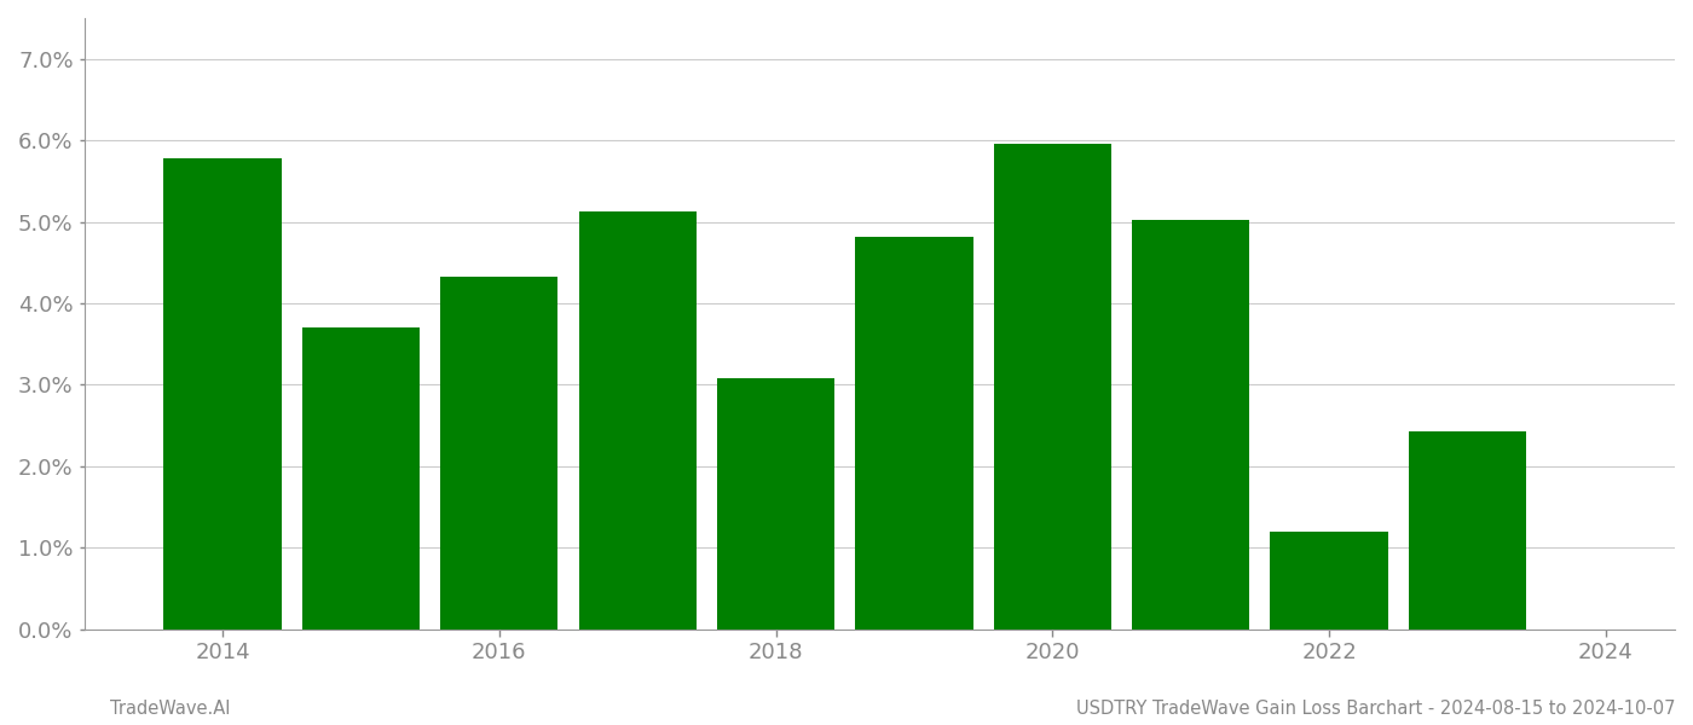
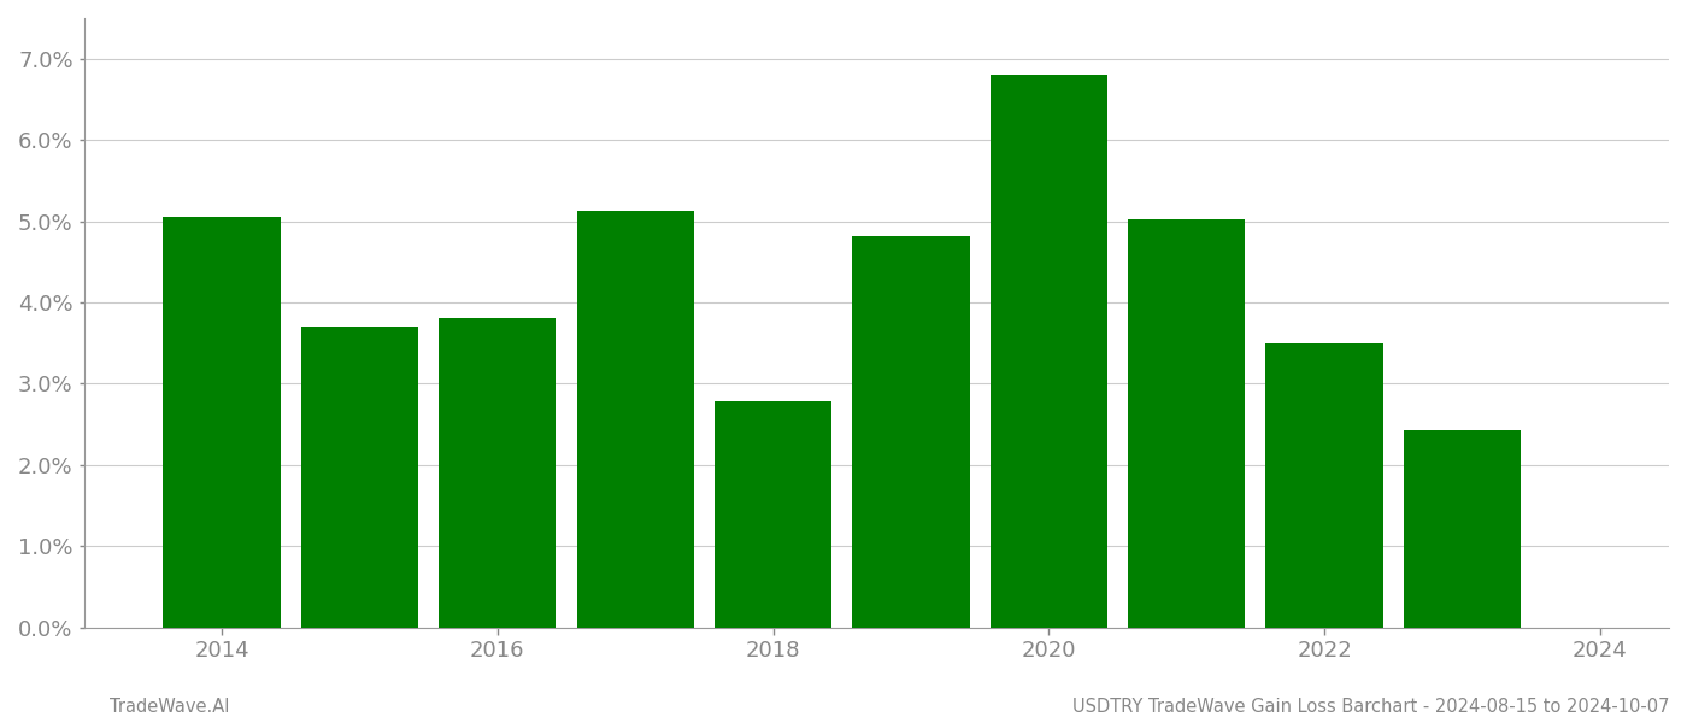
2014: 5.78% -> 5.05%
2016: 4.32% -> 3.80%
2018: 3.08% -> 2.78%
2020: 5.96% -> 6.80%
2022: 1.20% -> 3.50%
